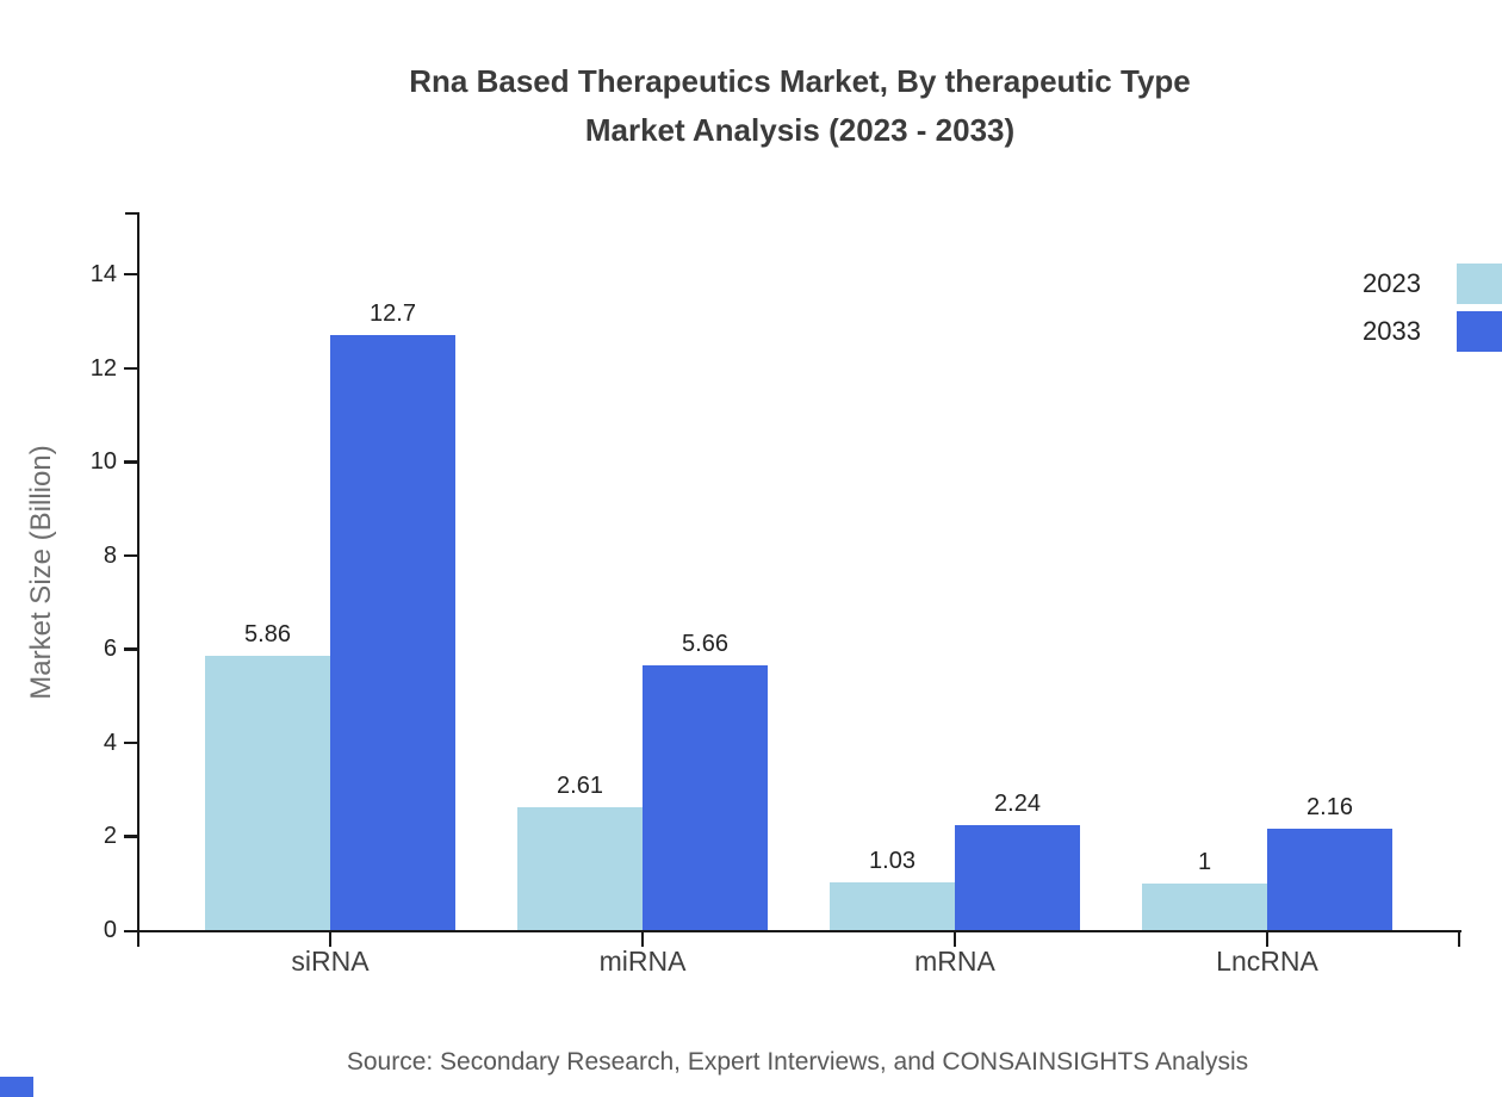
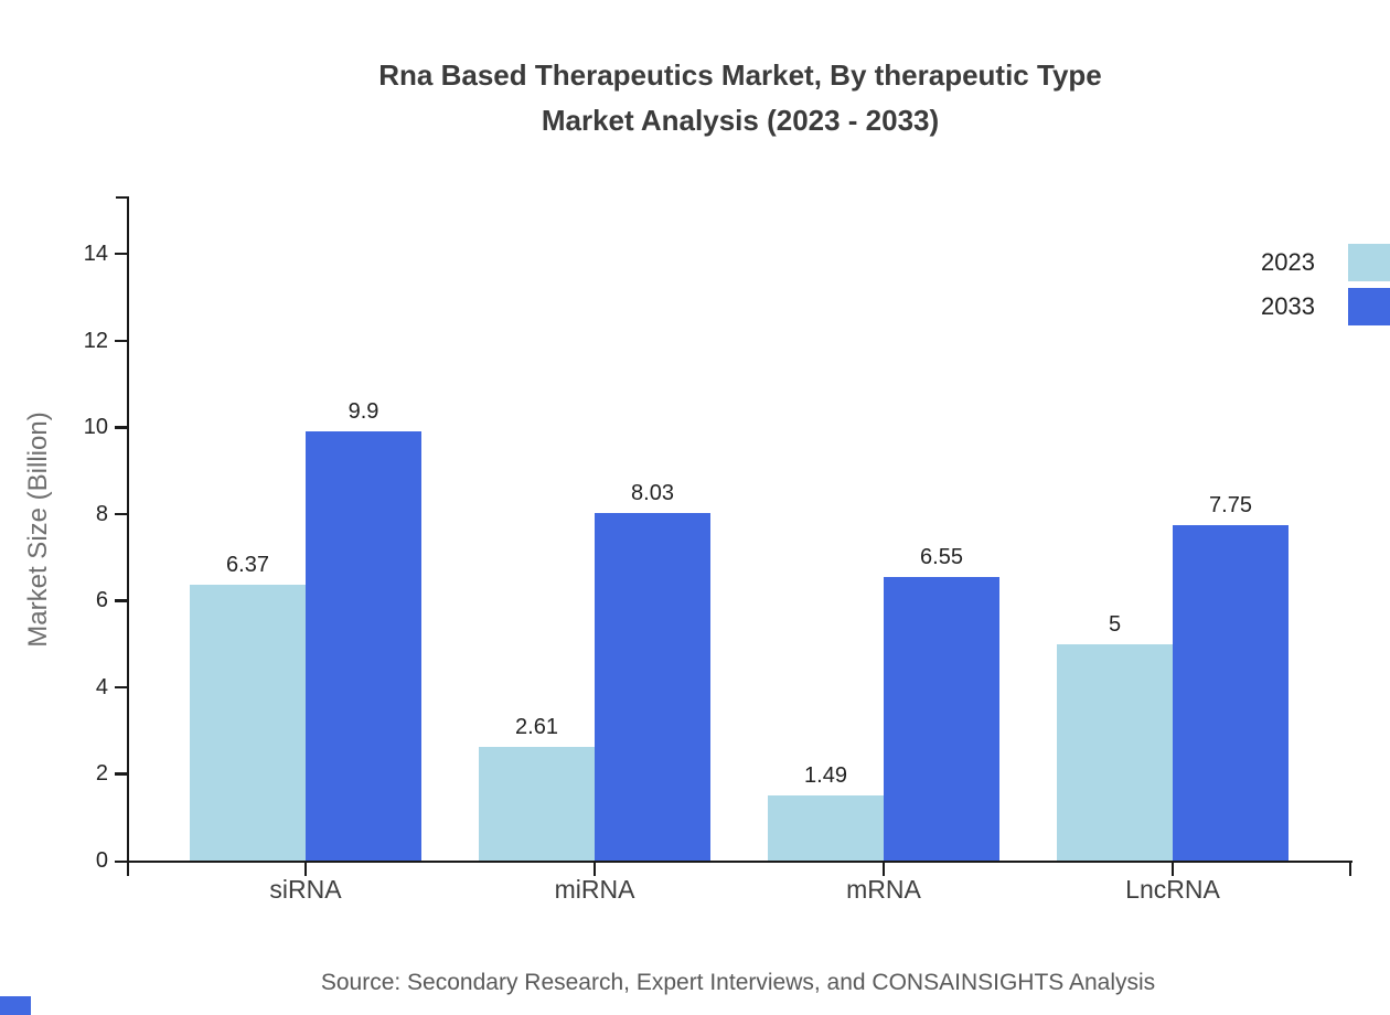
2023/siRNA: 5.86 -> 6.37
2033/siRNA: 12.7 -> 9.9
2033/miRNA: 5.66 -> 8.03
2023/mRNA: 1.03 -> 1.49
2033/mRNA: 2.24 -> 6.55
2023/LncRNA: 1 -> 5
2033/LncRNA: 2.16 -> 7.75
